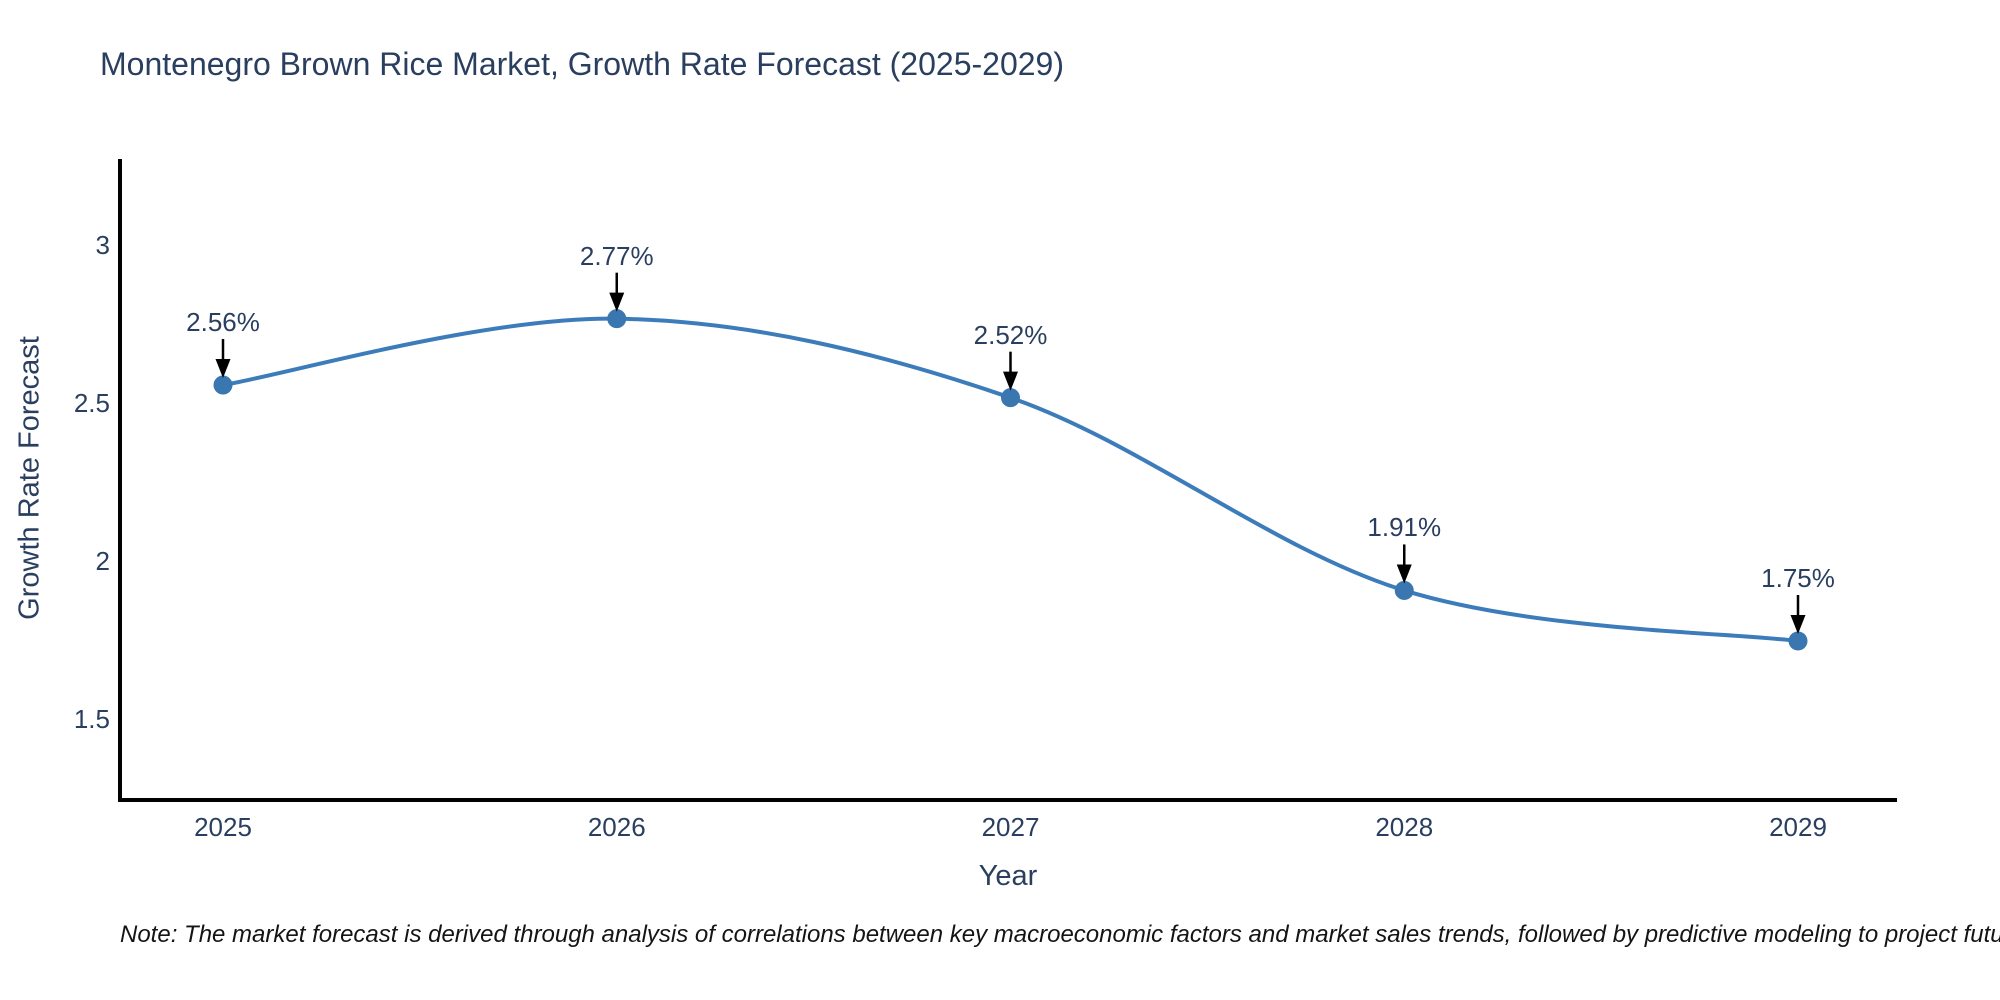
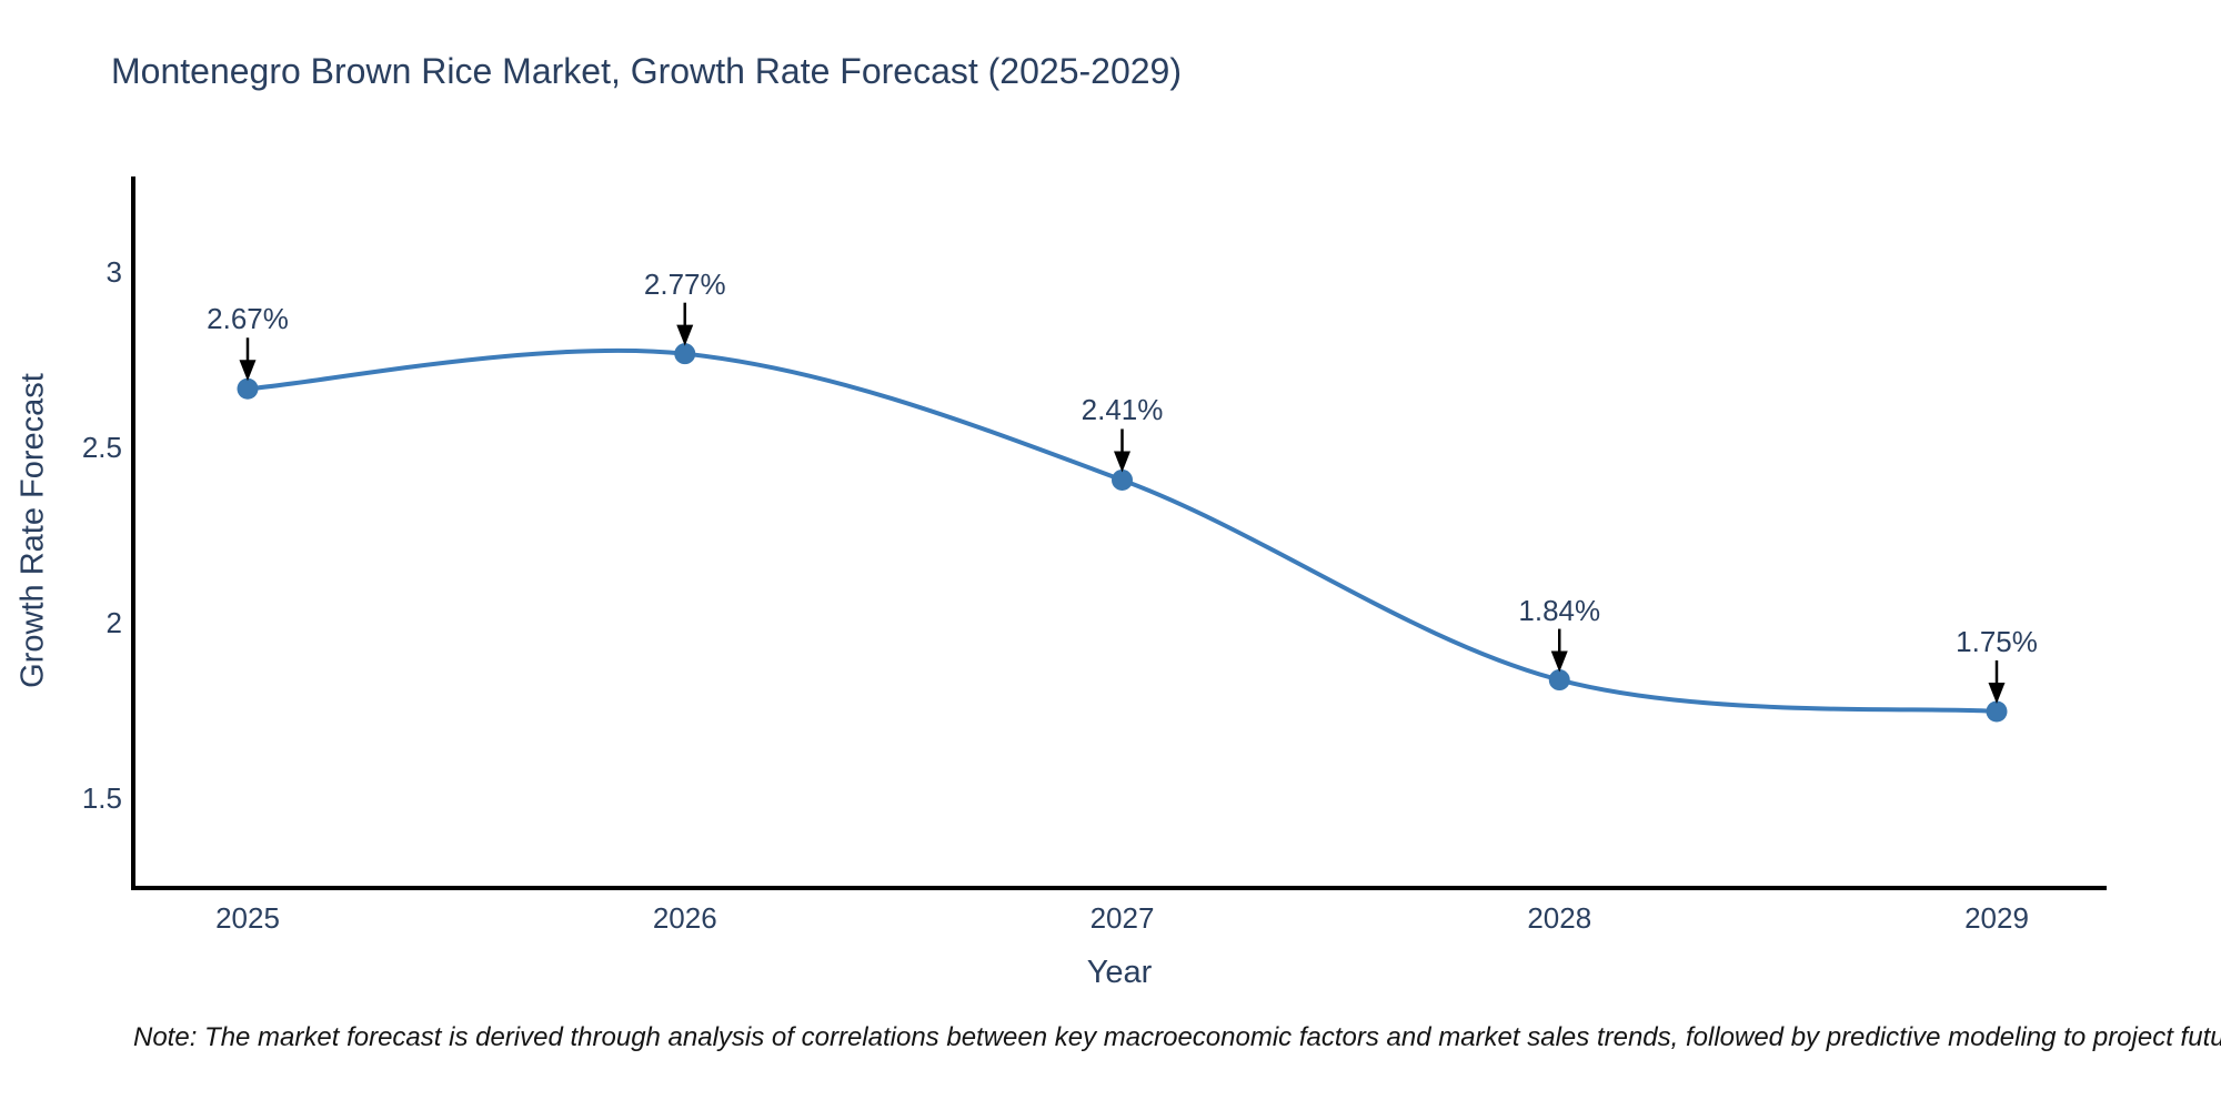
2025: 2.56% -> 2.67%
2027: 2.52% -> 2.41%
2028: 1.91% -> 1.84%
